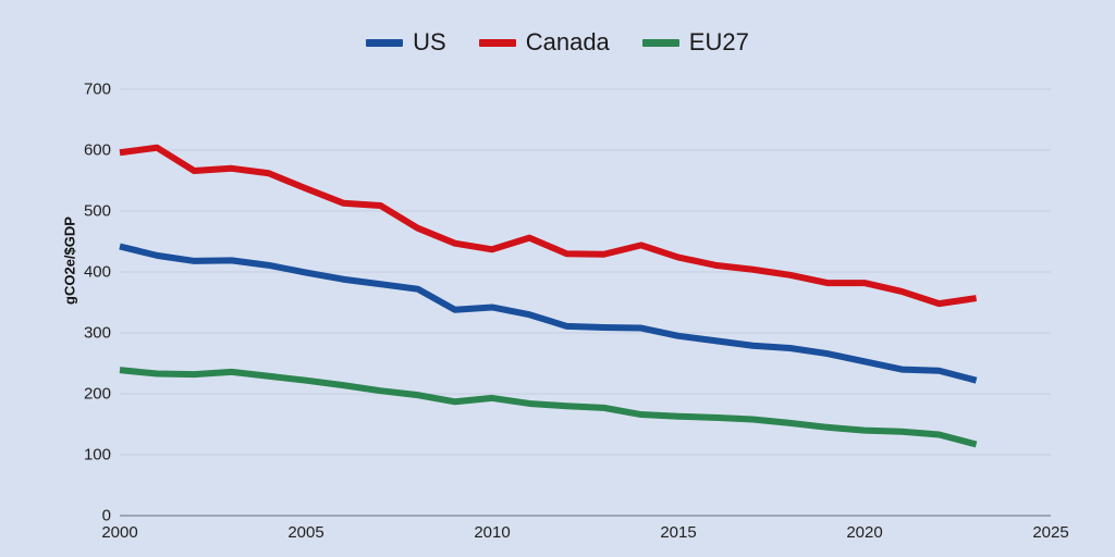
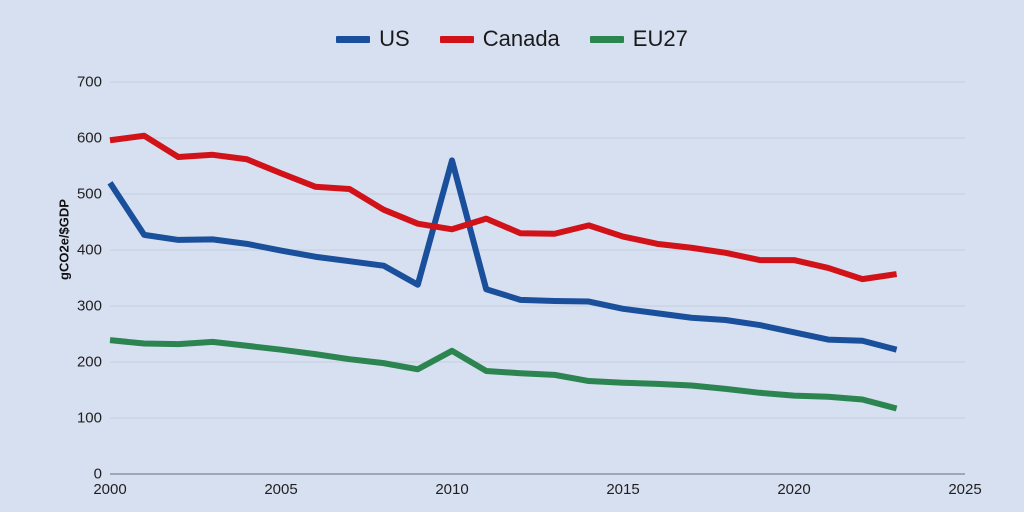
US/2000: 440 -> 520
US/2010: 340 -> 560
EU27/2010: 190 -> 220
